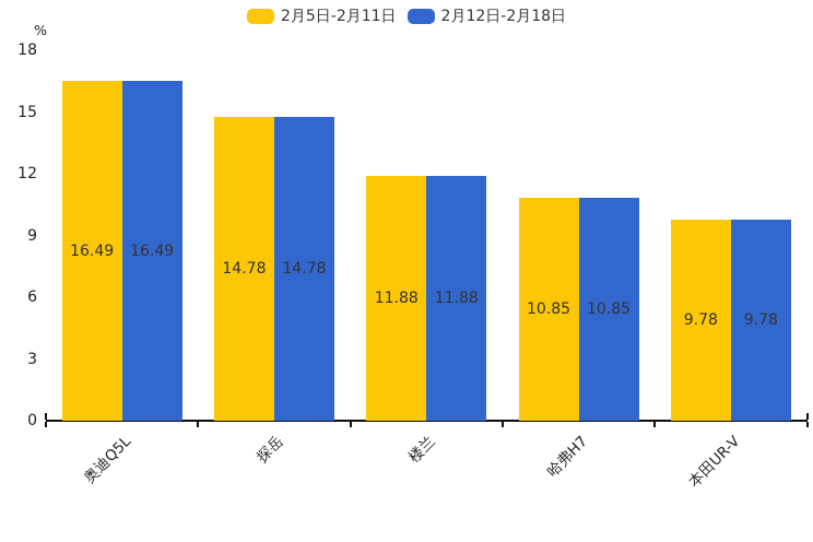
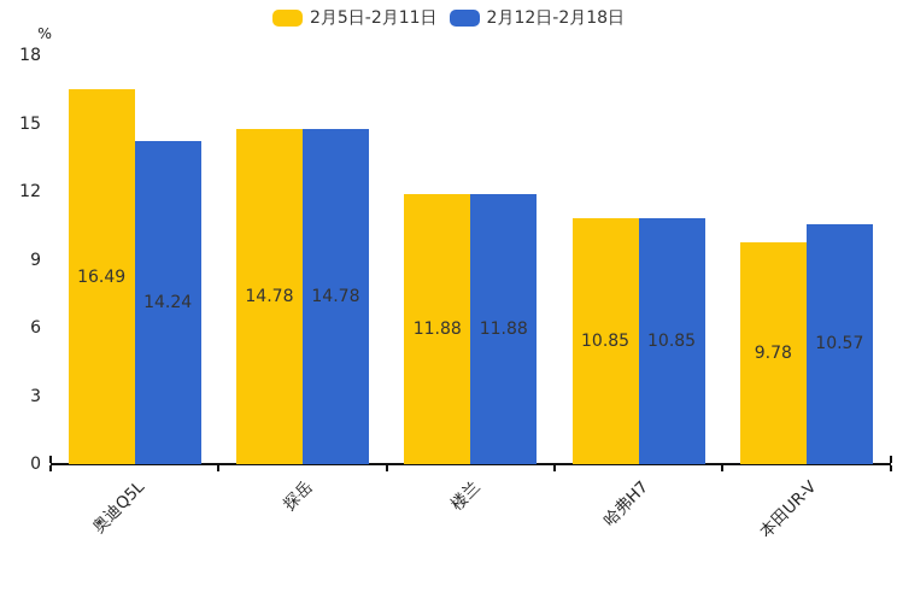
2月12日-2月18日/奥迪Q5L: 16.49 -> 14.24
2月12日-2月18日/本田UR-V: 9.78 -> 10.57
